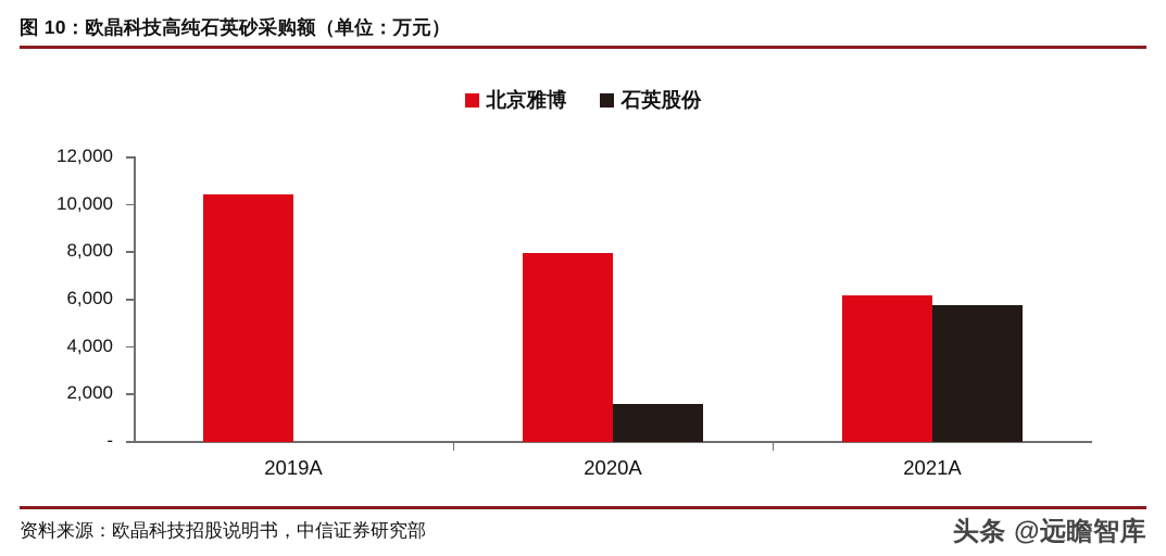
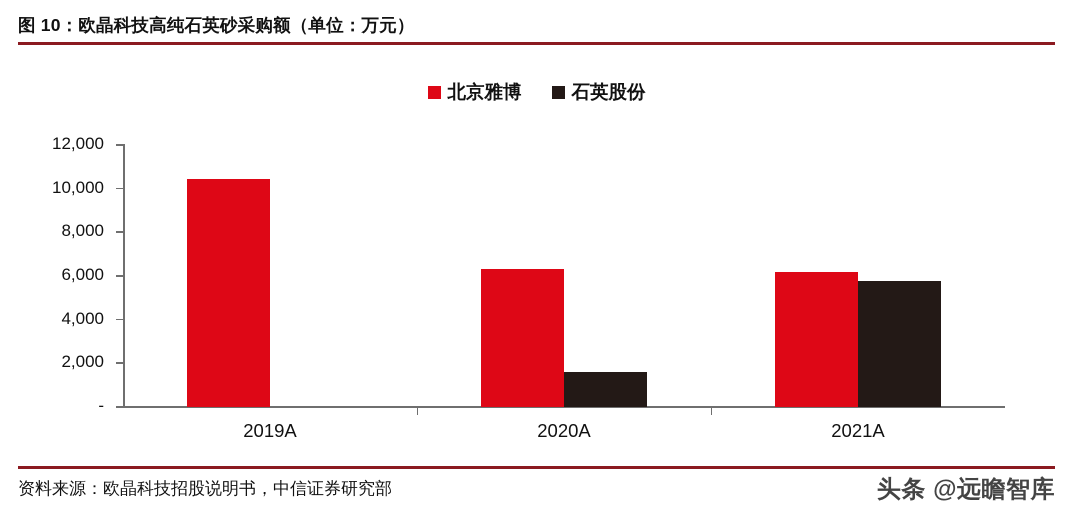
北京雅博/2020A: 8000 -> 6300
